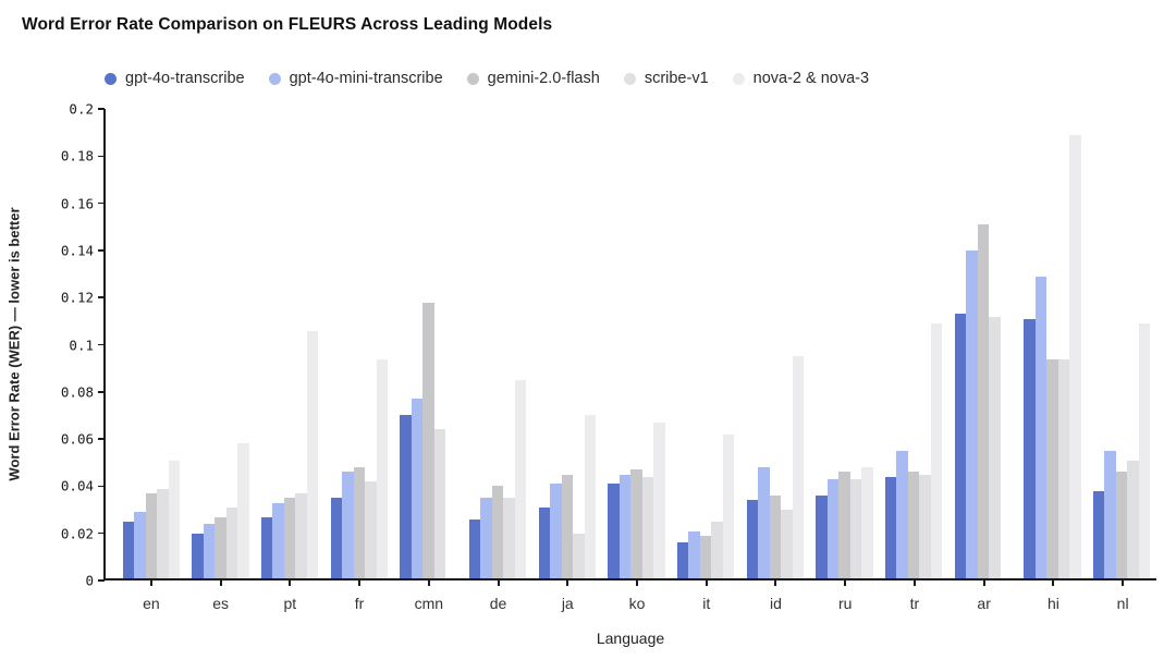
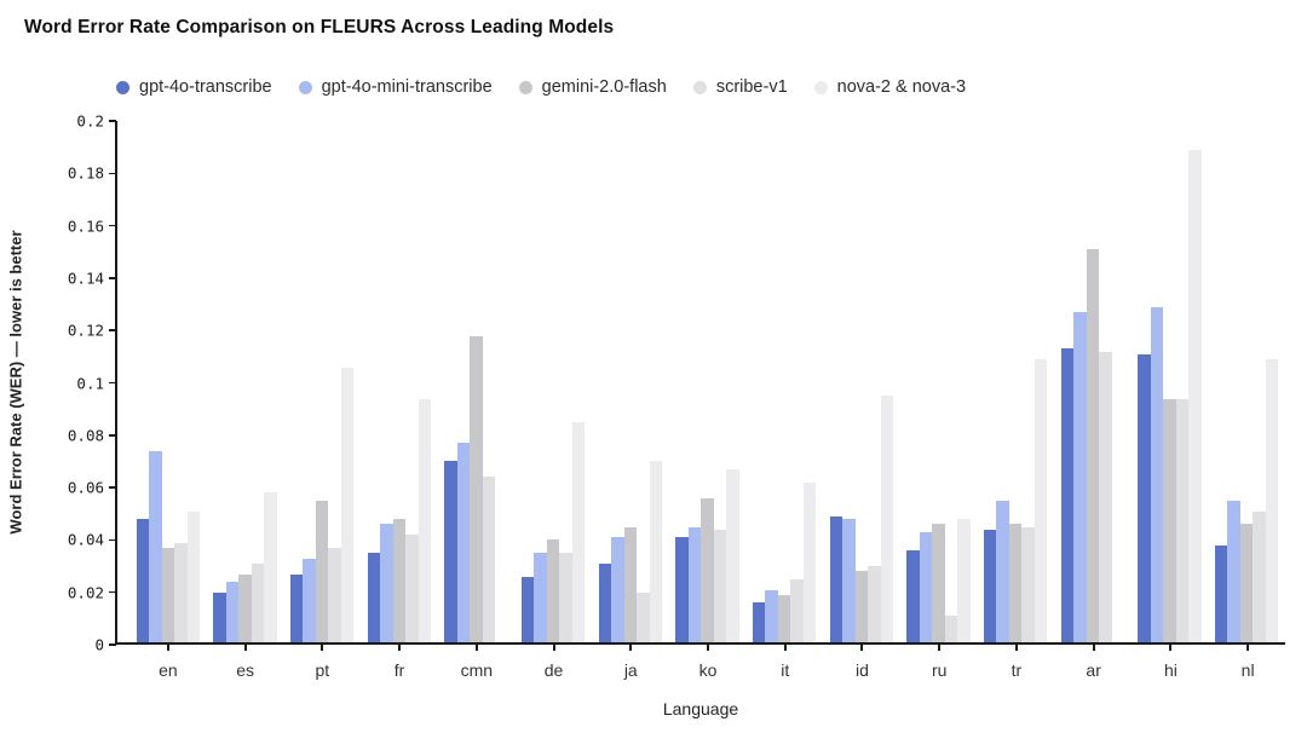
gpt-4o-transcribe/en: 0.025 -> 0.048
gpt-4o-mini-transcribe/en: 0.029 -> 0.074
gemini-2.0-flash/pt: 0.035 -> 0.055
gemini-2.0-flash/ko: 0.047 -> 0.056
gpt-4o-transcribe/id: 0.034 -> 0.049
gemini-2.0-flash/id: 0.036 -> 0.028
scribe-v1/ru: 0.043 -> 0.011
gpt-4o-mini-transcribe/ar: 0.140 -> 0.127
